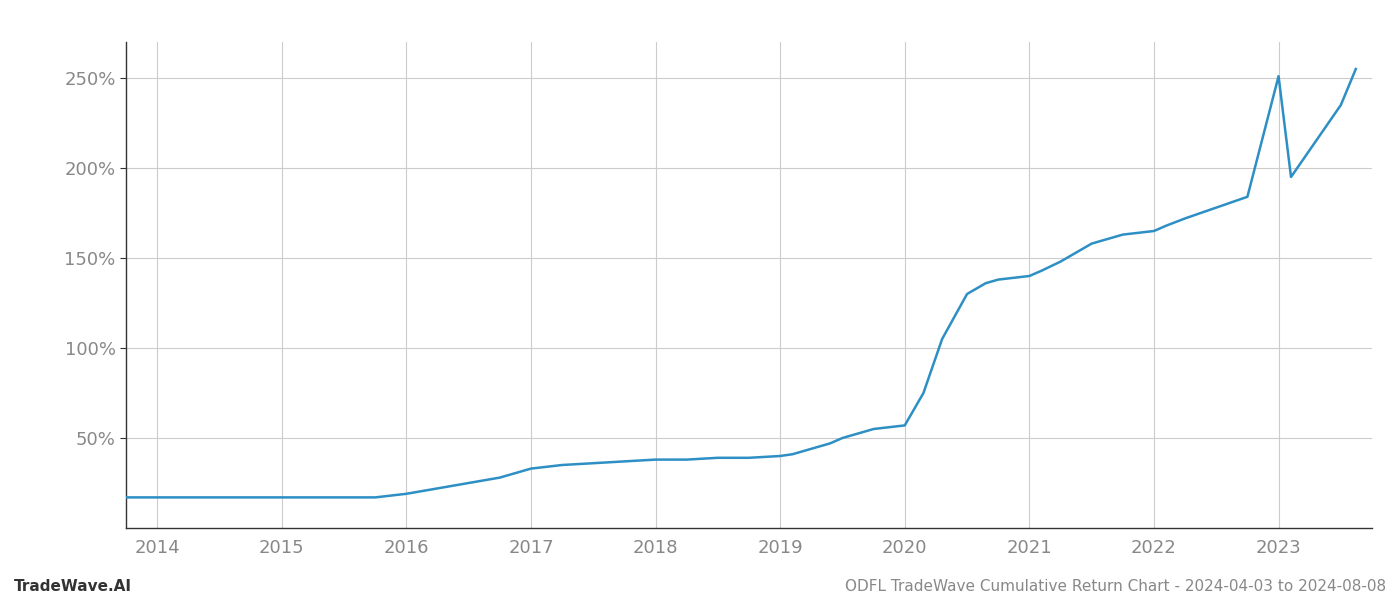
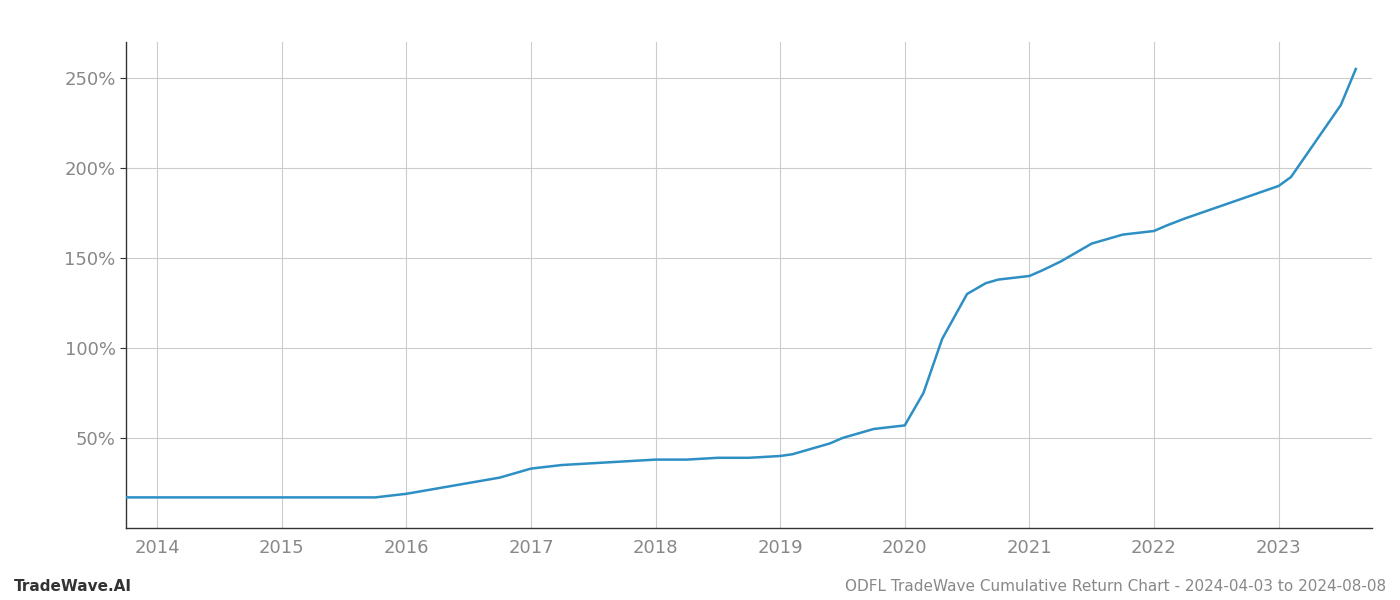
2023: 251% -> 190%
